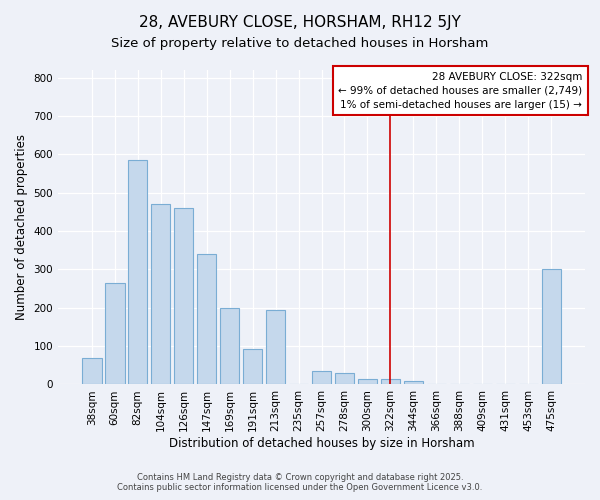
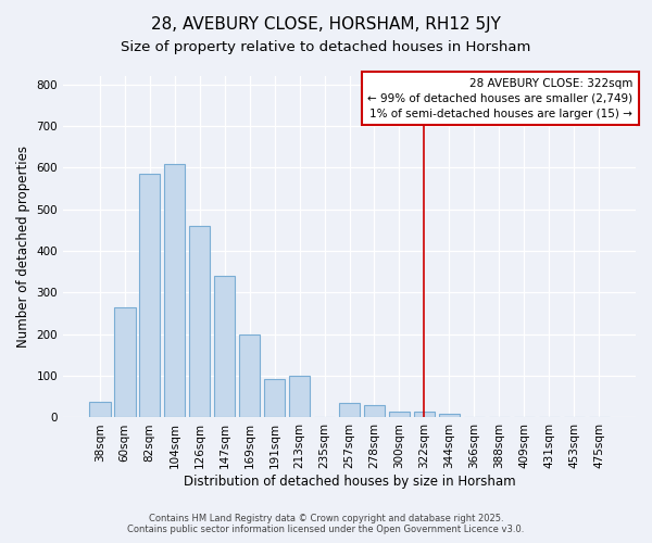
38sqm: 70 -> 37
104sqm: 470 -> 610
213sqm: 195 -> 100
475sqm: 300 -> 2
